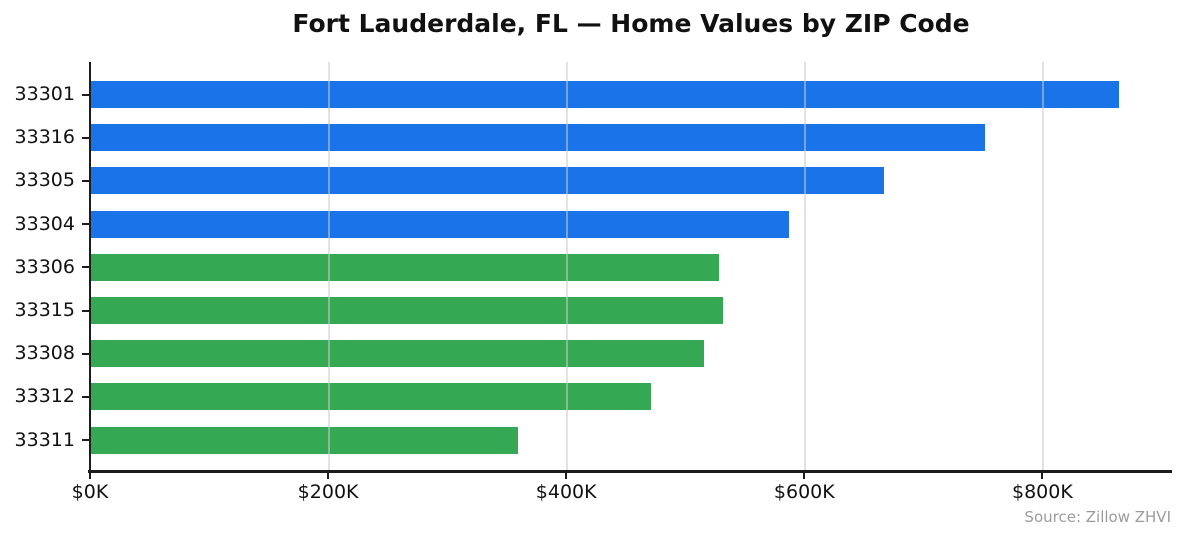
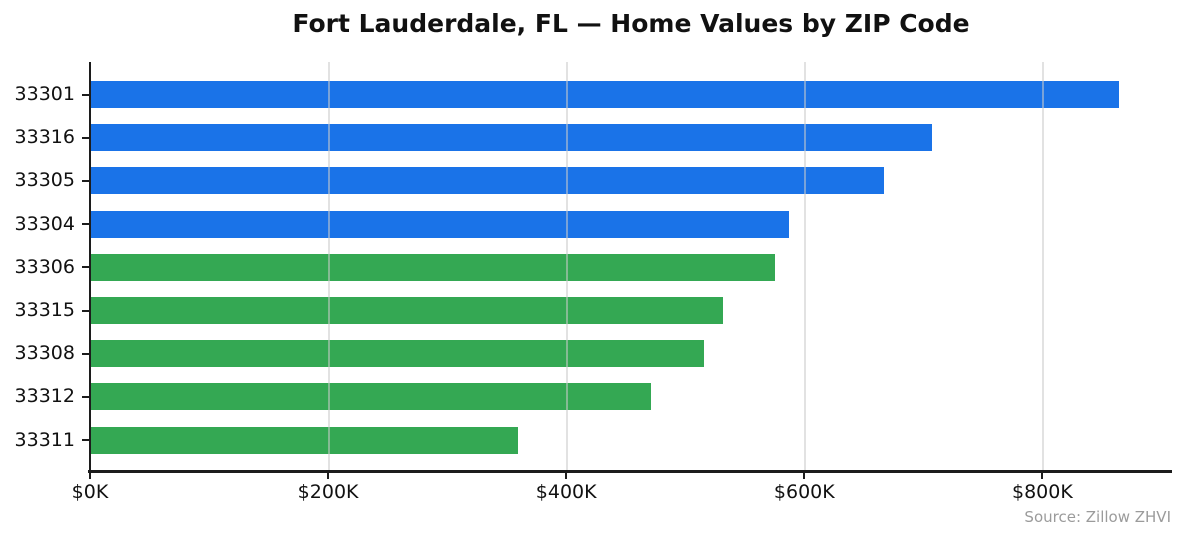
33316: $752K -> $707K
33306: $528K -> $575K
